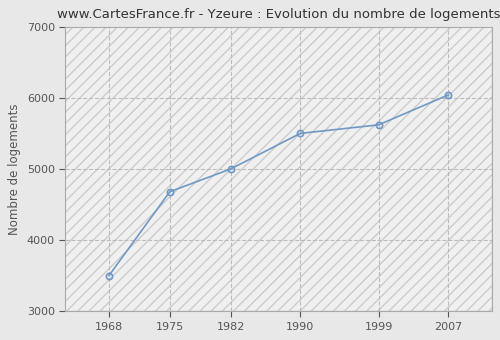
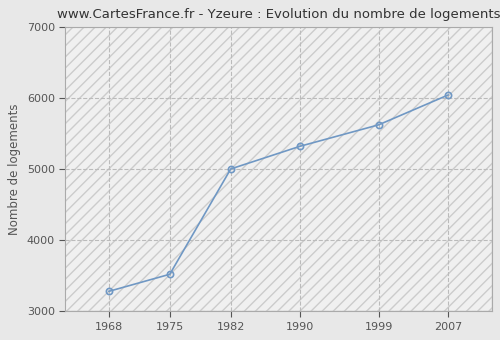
1968: 3500 -> 3280
1975: 4680 -> 3520
1990: 5500 -> 5320
